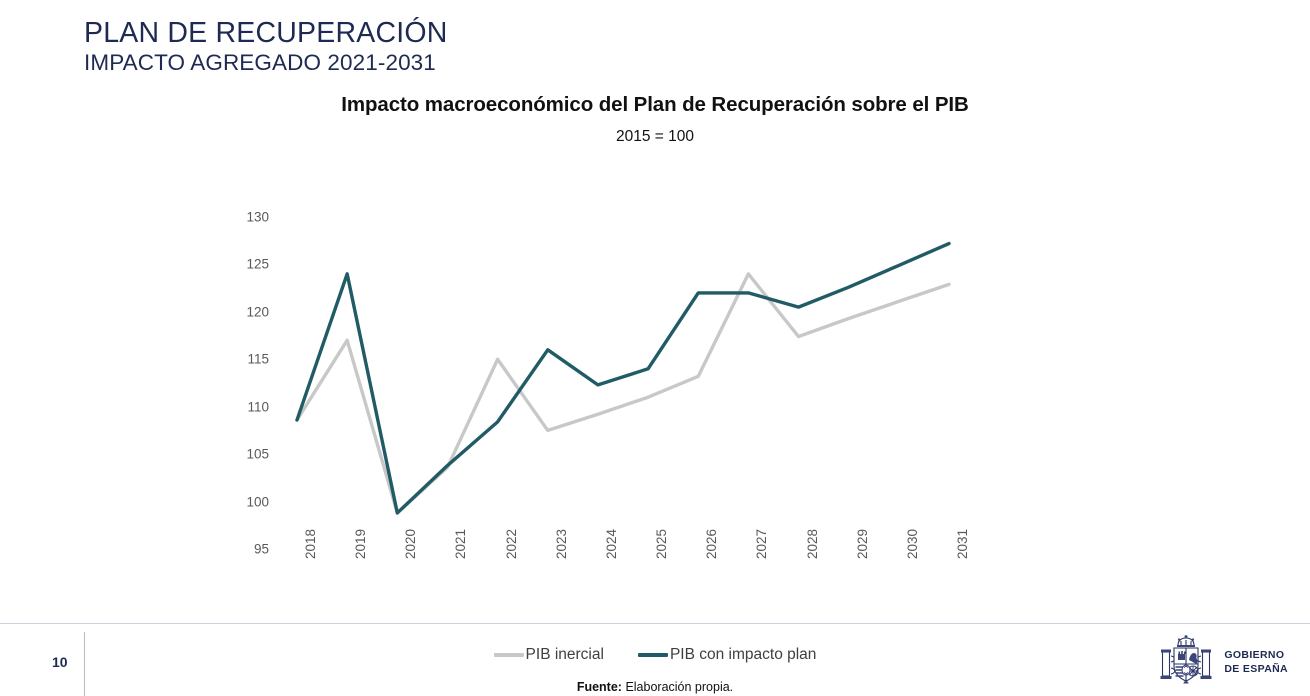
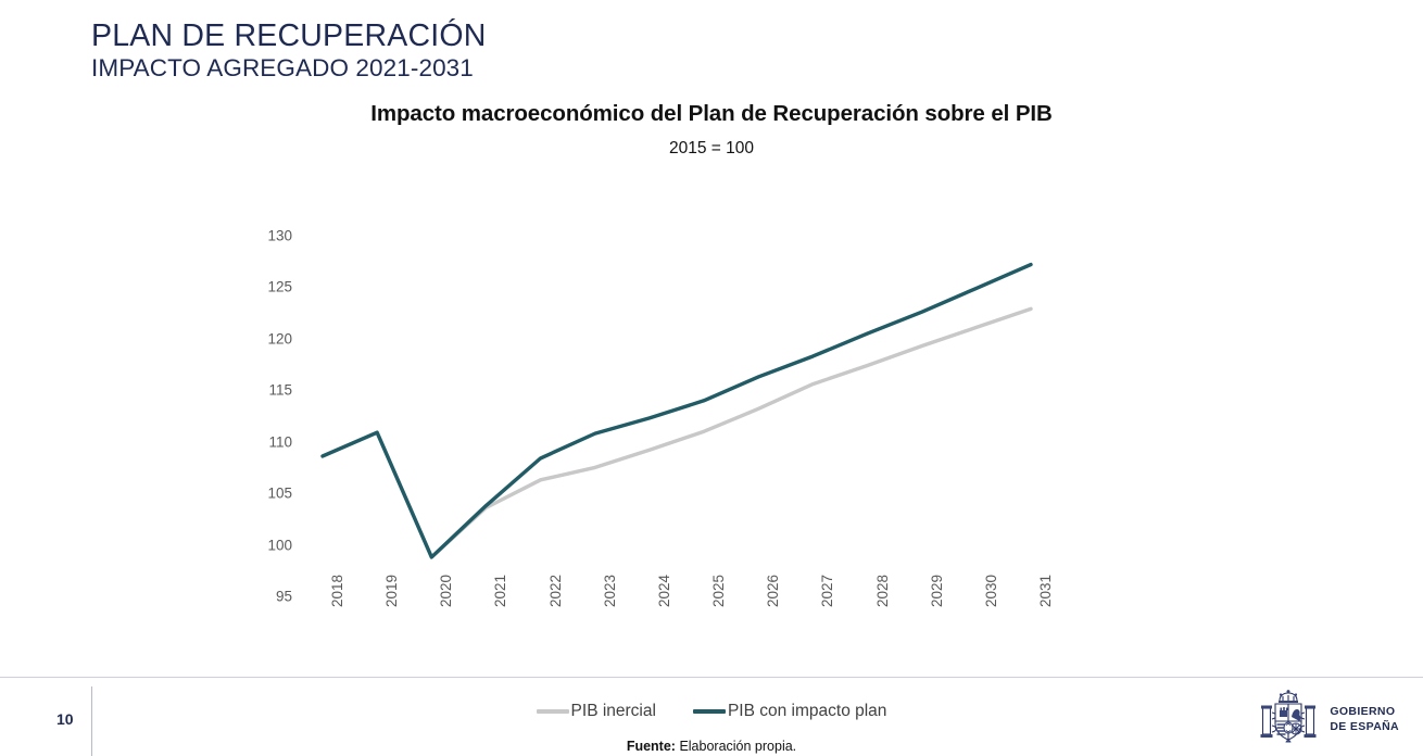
PIB inercial/2019: 117 -> 111
PIB con impacto plan/2019: 124 -> 111
PIB inercial/2022: 115 -> 106
PIB con impacto plan/2023: 116 -> 111
PIB con impacto plan/2026: 122 -> 116
PIB inercial/2027: 124 -> 116
PIB con impacto plan/2027: 122 -> 118
